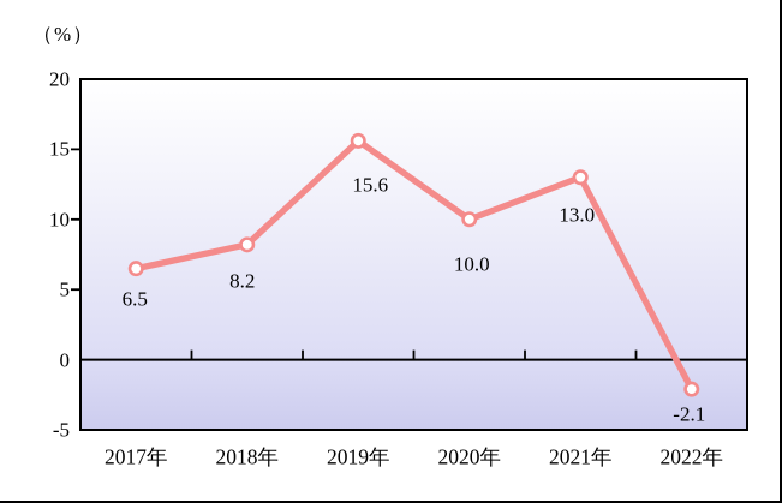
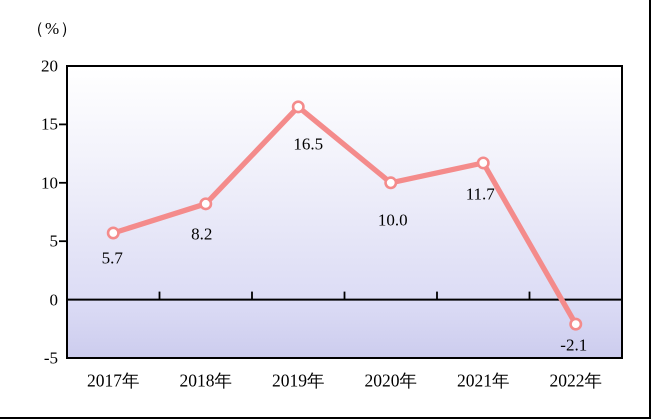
2017年: 6.5 -> 5.7
2019年: 15.6 -> 16.5
2021年: 13.0 -> 11.7
